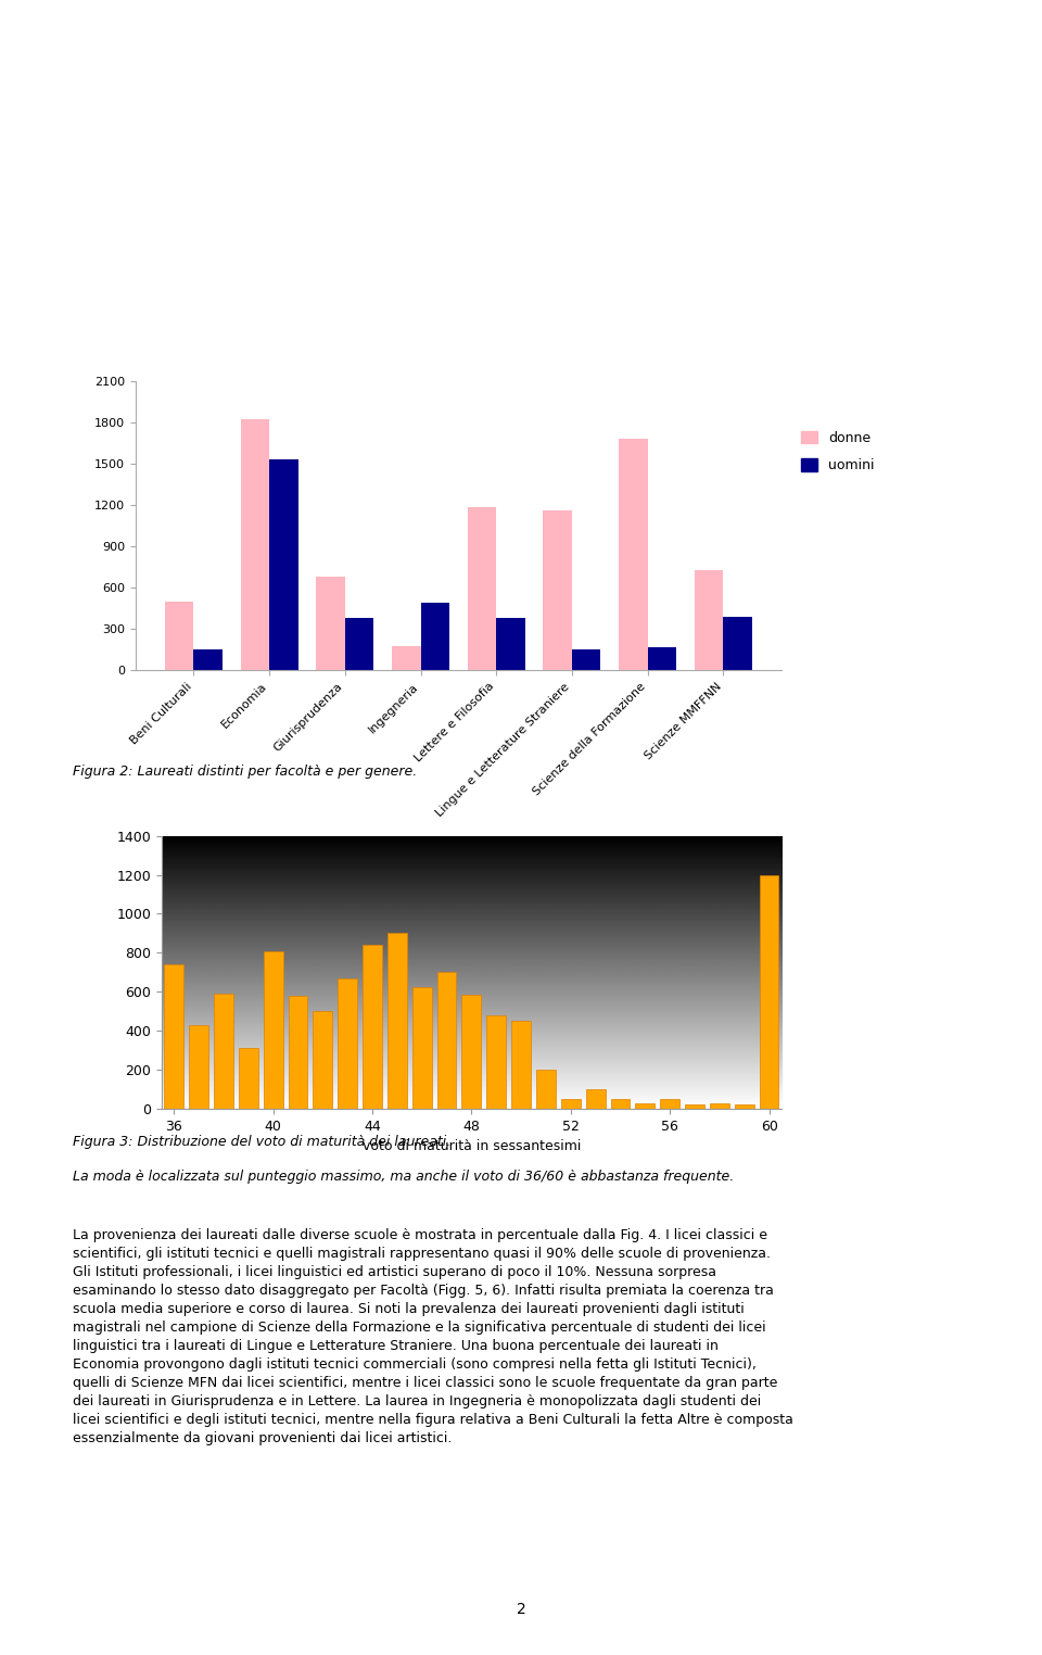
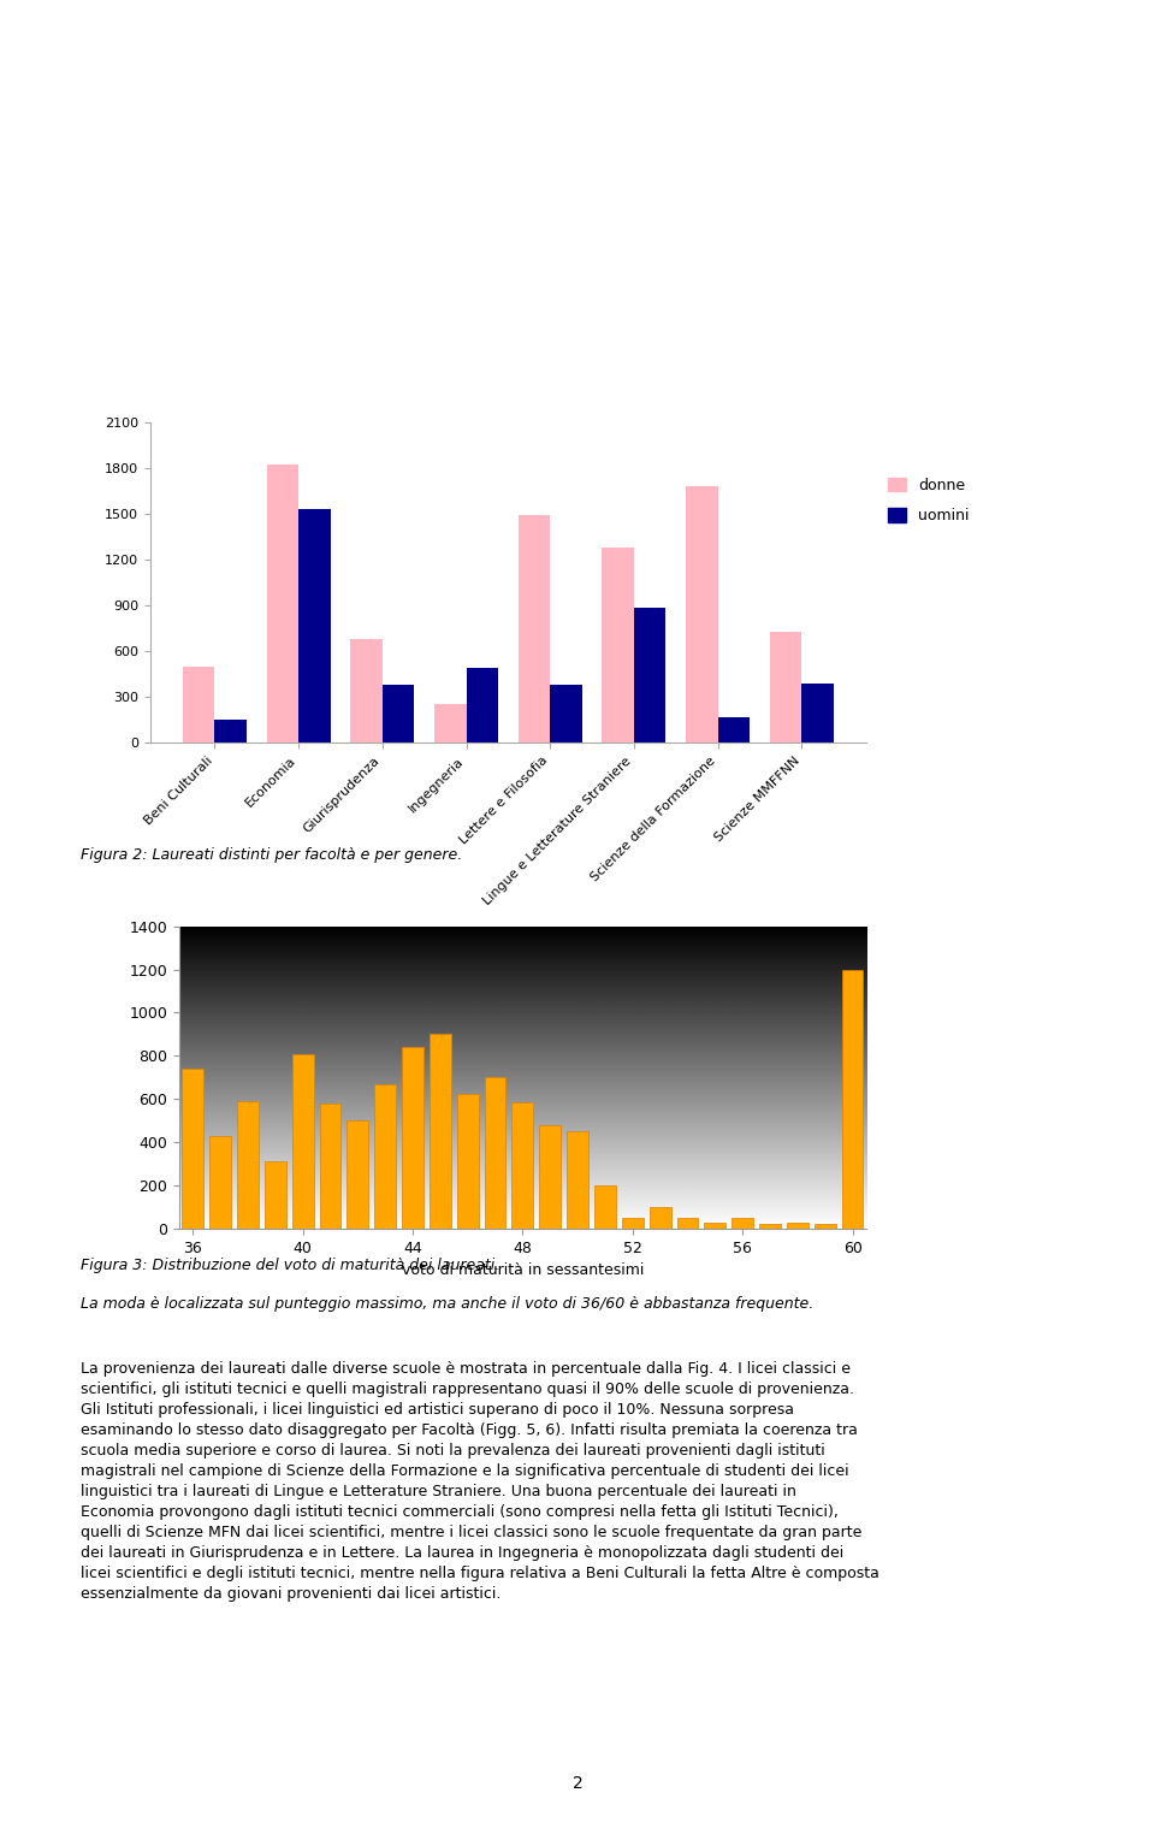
donne/Ingegneria: 180 -> 250
donne/Lettere e Filosofia: 1180 -> 1490
donne/Lingue e Letterature Straniere: 1160 -> 1280
uomini/Lingue e Letterature Straniere: 150 -> 880
